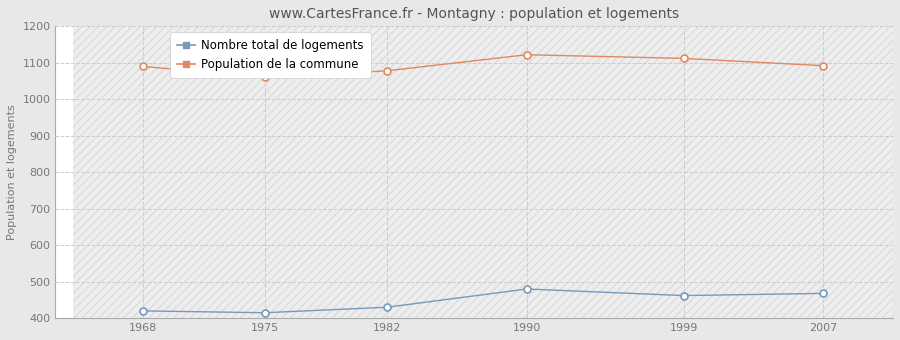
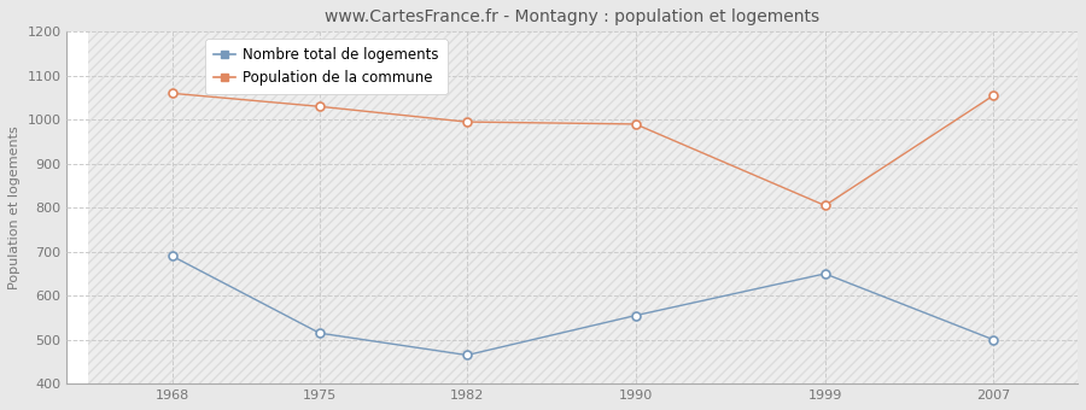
Nombre total de logements/1968: 420 -> 690
Population de la commune/1968: 1090 -> 1060
Nombre total de logements/1975: 415 -> 515
Population de la commune/1975: 1060 -> 1030
Nombre total de logements/1982: 430 -> 465
Population de la commune/1982: 1078 -> 995
Nombre total de logements/1990: 480 -> 555
Population de la commune/1990: 1122 -> 990
Nombre total de logements/1999: 462 -> 650
Population de la commune/1999: 1112 -> 805
Nombre total de logements/2007: 468 -> 500
Population de la commune/2007: 1092 -> 1055
